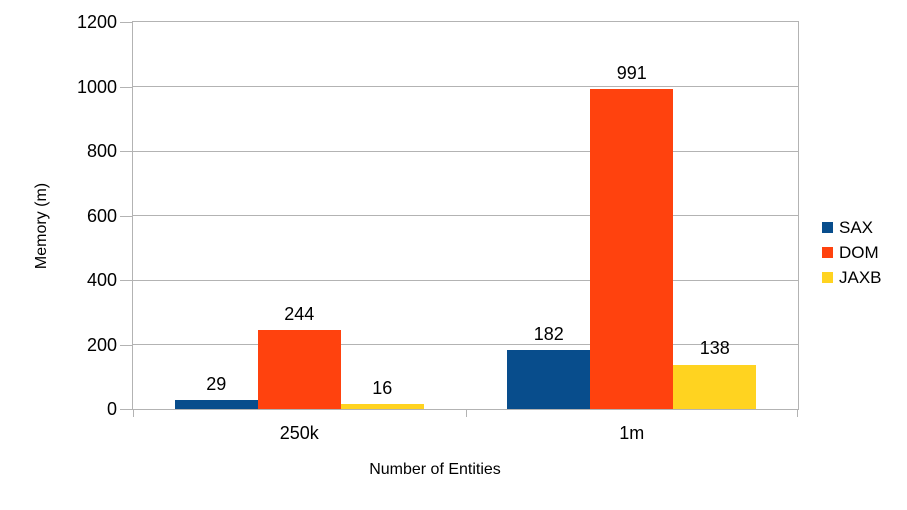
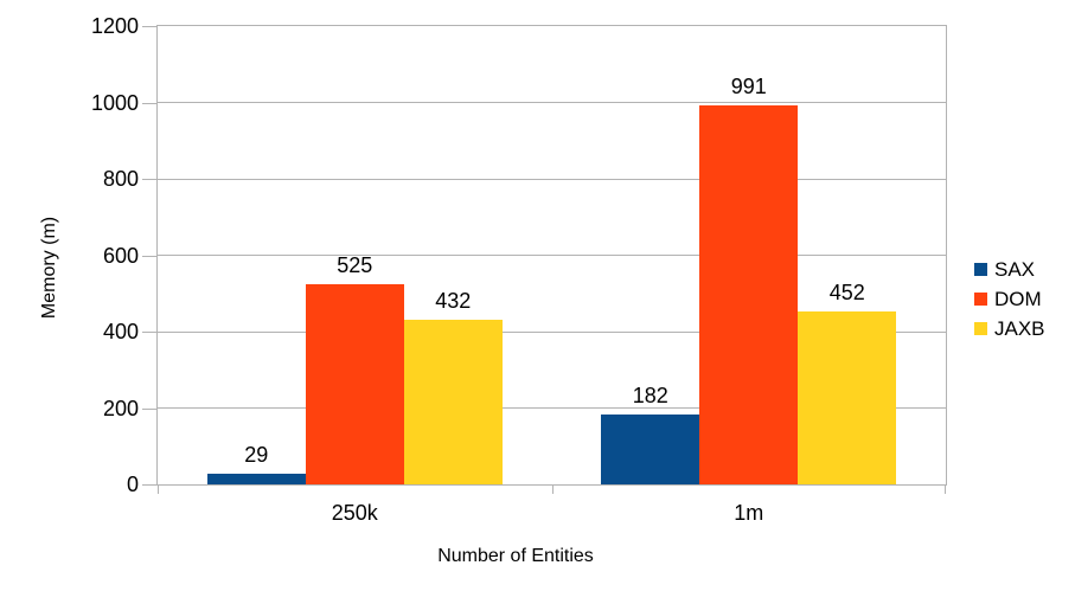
DOM/250k: 244 -> 525
JAXB/250k: 16 -> 432
JAXB/1m: 138 -> 452
